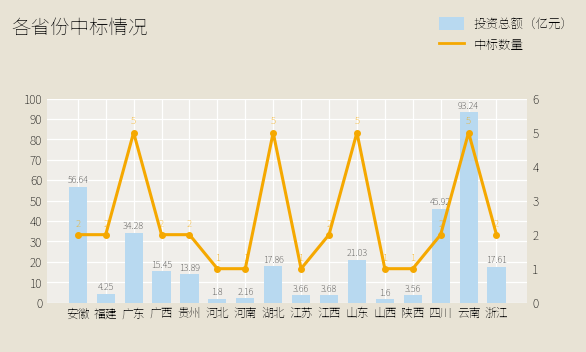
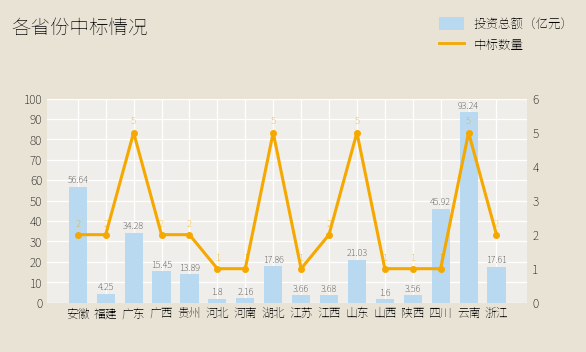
中标数量/四川: 2 -> 1
